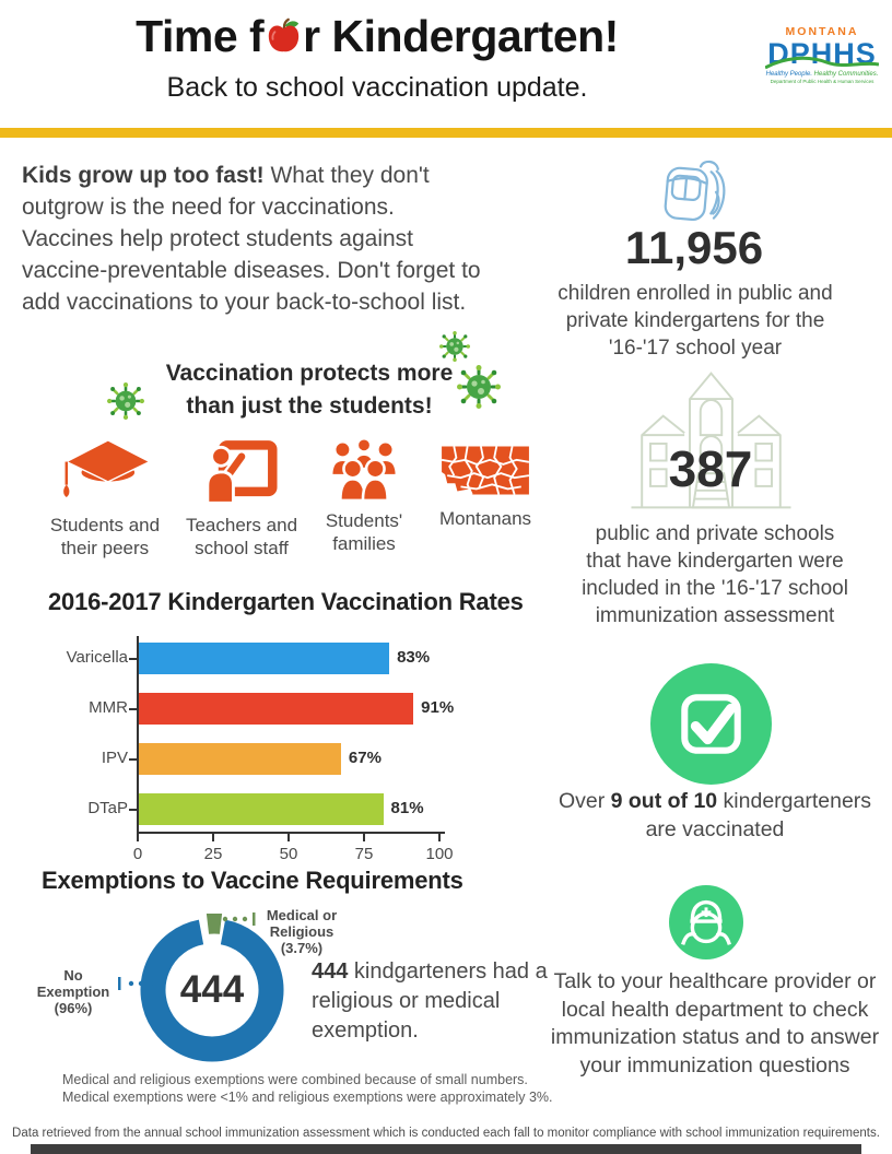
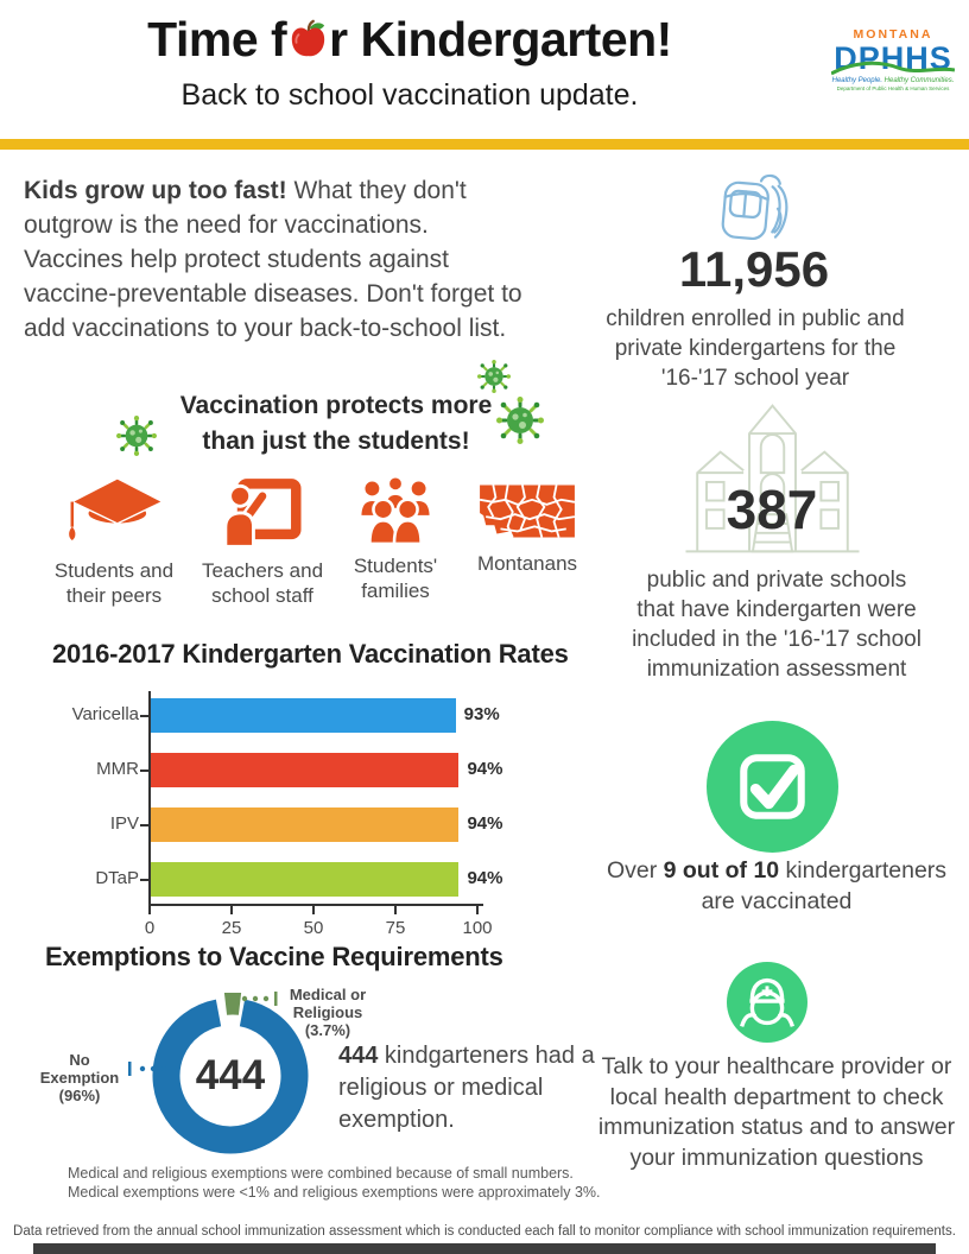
2016-2017 Kindergarten Vaccination Rates/Varicella: 83% -> 93%
2016-2017 Kindergarten Vaccination Rates/MMR: 91% -> 94%
2016-2017 Kindergarten Vaccination Rates/IPV: 67% -> 94%
2016-2017 Kindergarten Vaccination Rates/DTaP: 81% -> 94%
